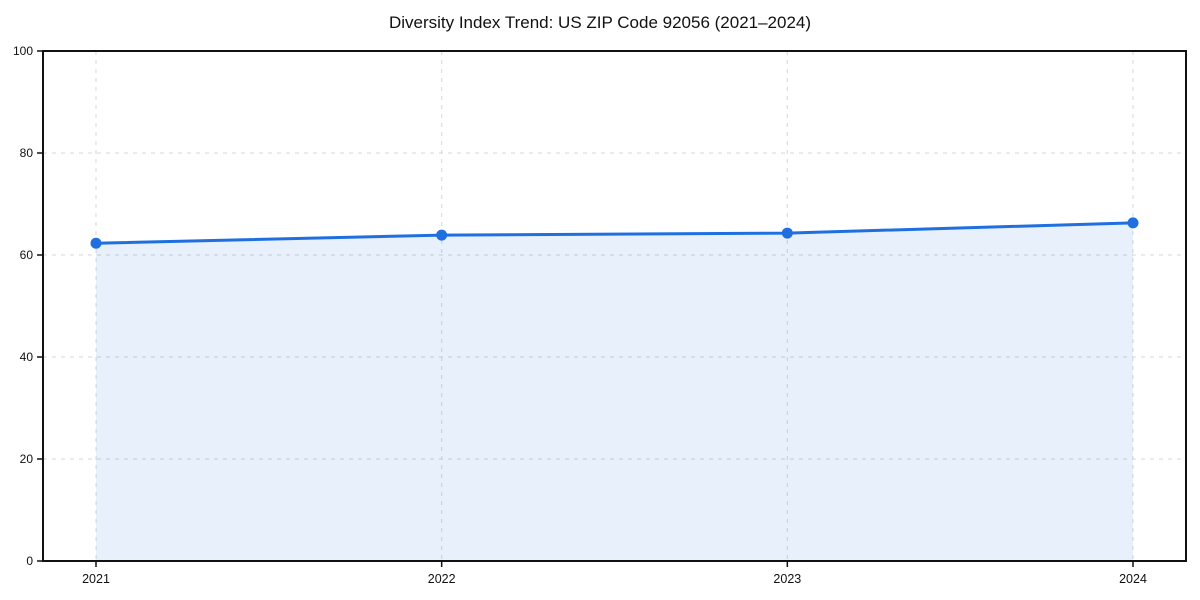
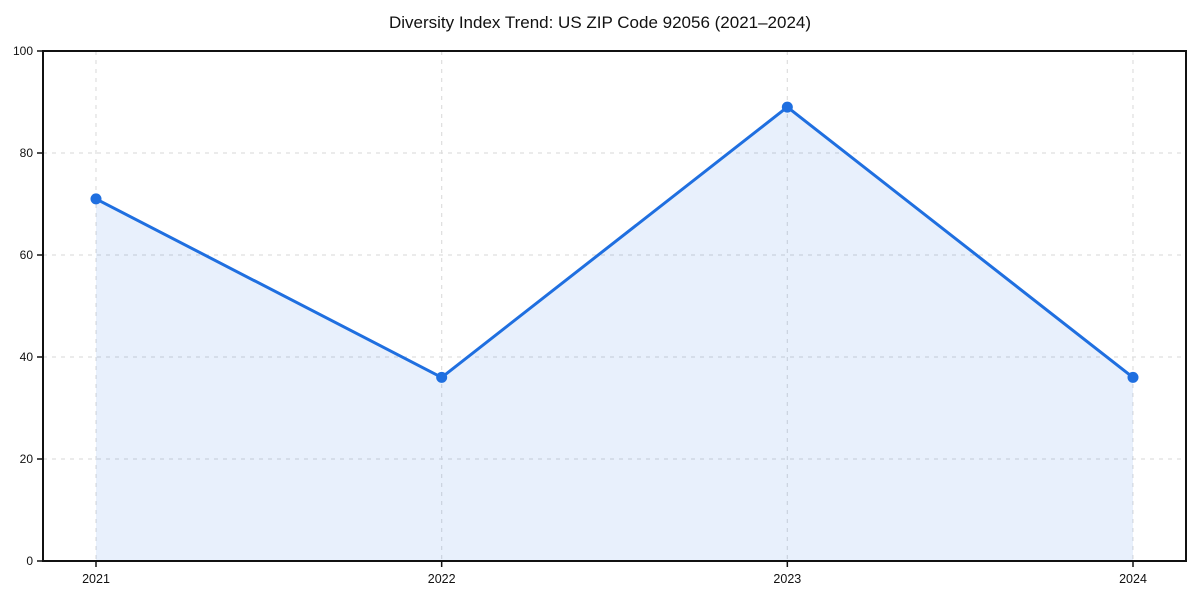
2021: 62 -> 71
2022: 64 -> 36
2023: 64 -> 89
2024: 66 -> 36
